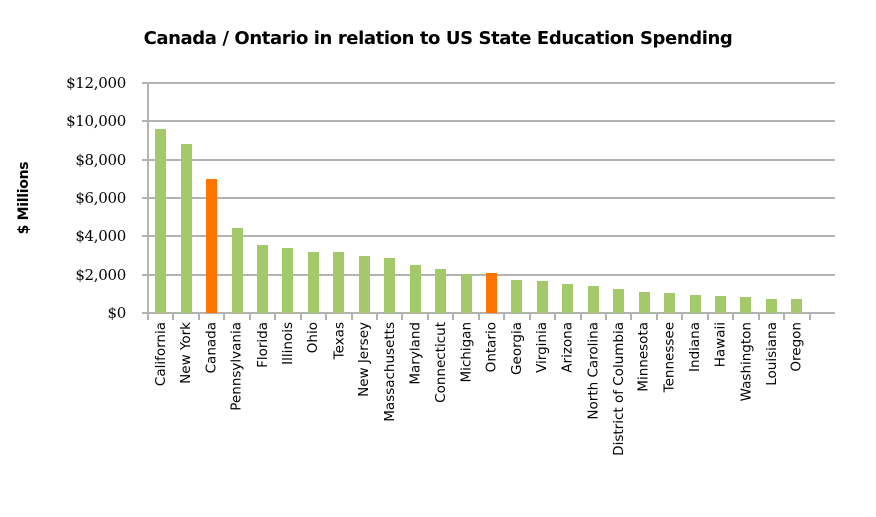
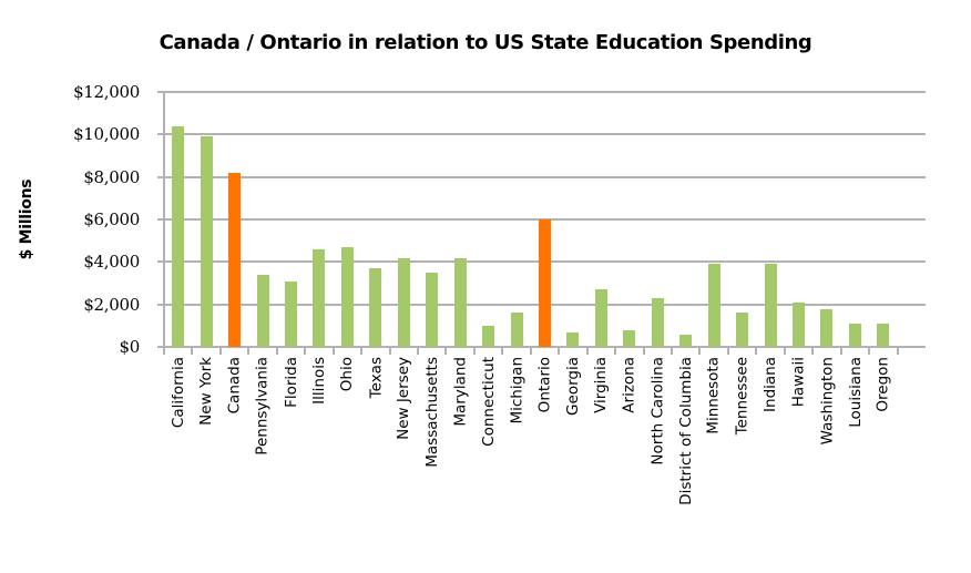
California: $9600 -> $10400
New York: $8800 -> $9900
Canada: $7000 -> $8200
Pennsylvania: $4400 -> $3400
Florida: $3600 -> $3100
Illinois: $3400 -> $4600
Ohio: $3200 -> $4700
Texas: $3200 -> $3700
New Jersey: $3000 -> $4200
Massachusetts: $2800 -> $3500
Maryland: $2500 -> $4200
Connecticut: $2300 -> $1000
Michigan: $2100 -> $1600
Ontario: $2100 -> $6000
Georgia: $1700 -> $700
Virginia: $1600 -> $2700
Arizona: $1500 -> $800
North Carolina: $1400 -> $2300
District of Columbia: $1200 -> $600
Minnesota: $1100 -> $3900
Tennessee: $1000 -> $1600
Indiana: $900 -> $3900
Hawaii: $900 -> $2100
Washington: $800 -> $1800
Louisiana: $700 -> $1100
Oregon: $700 -> $1100
